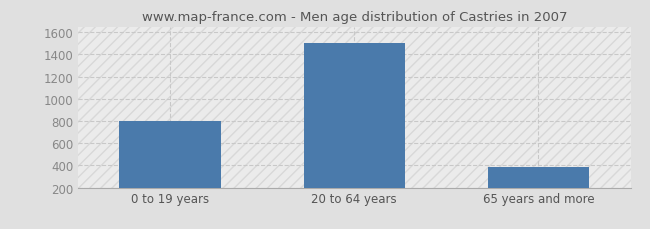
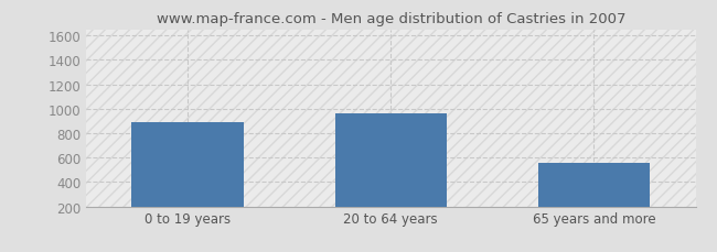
0 to 19 years: 800 -> 890
20 to 64 years: 1500 -> 960
65 years and more: 390 -> 560
